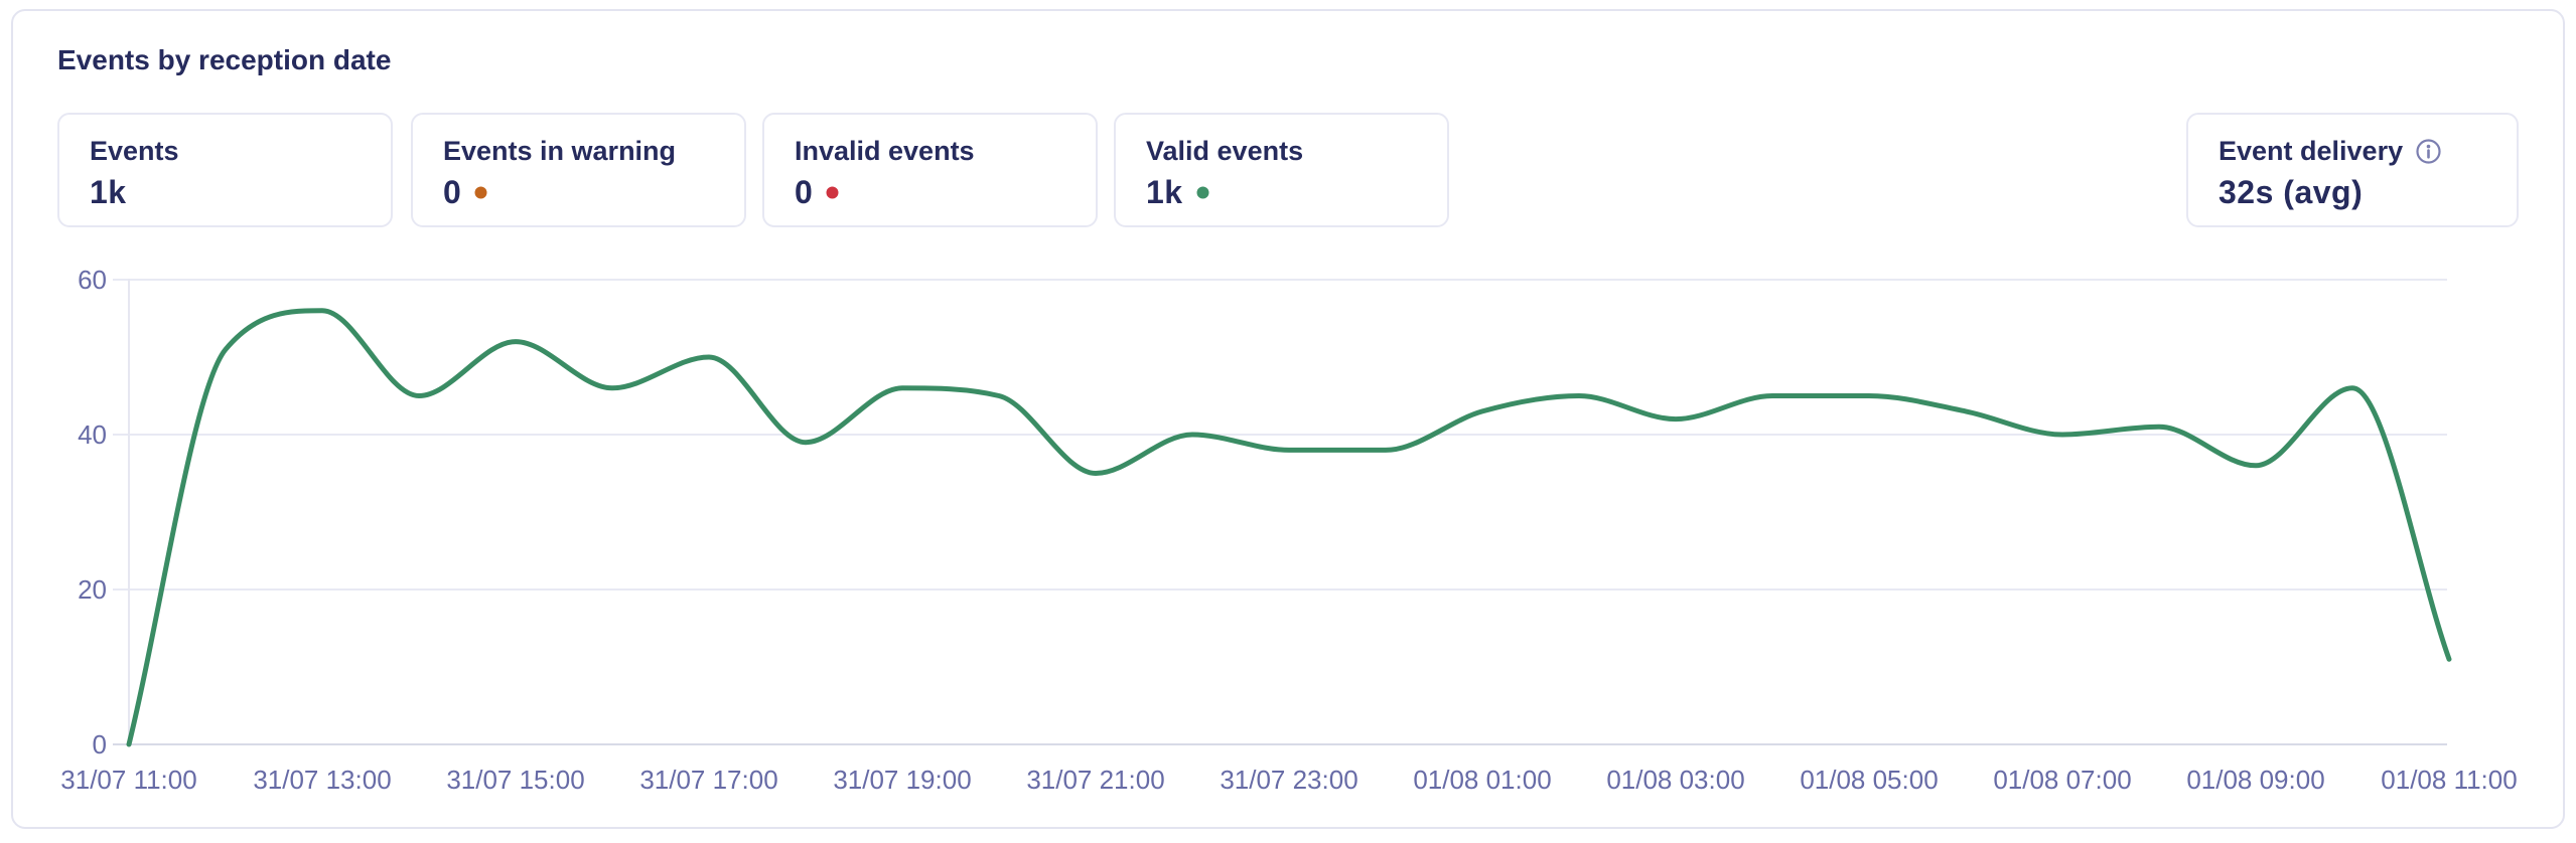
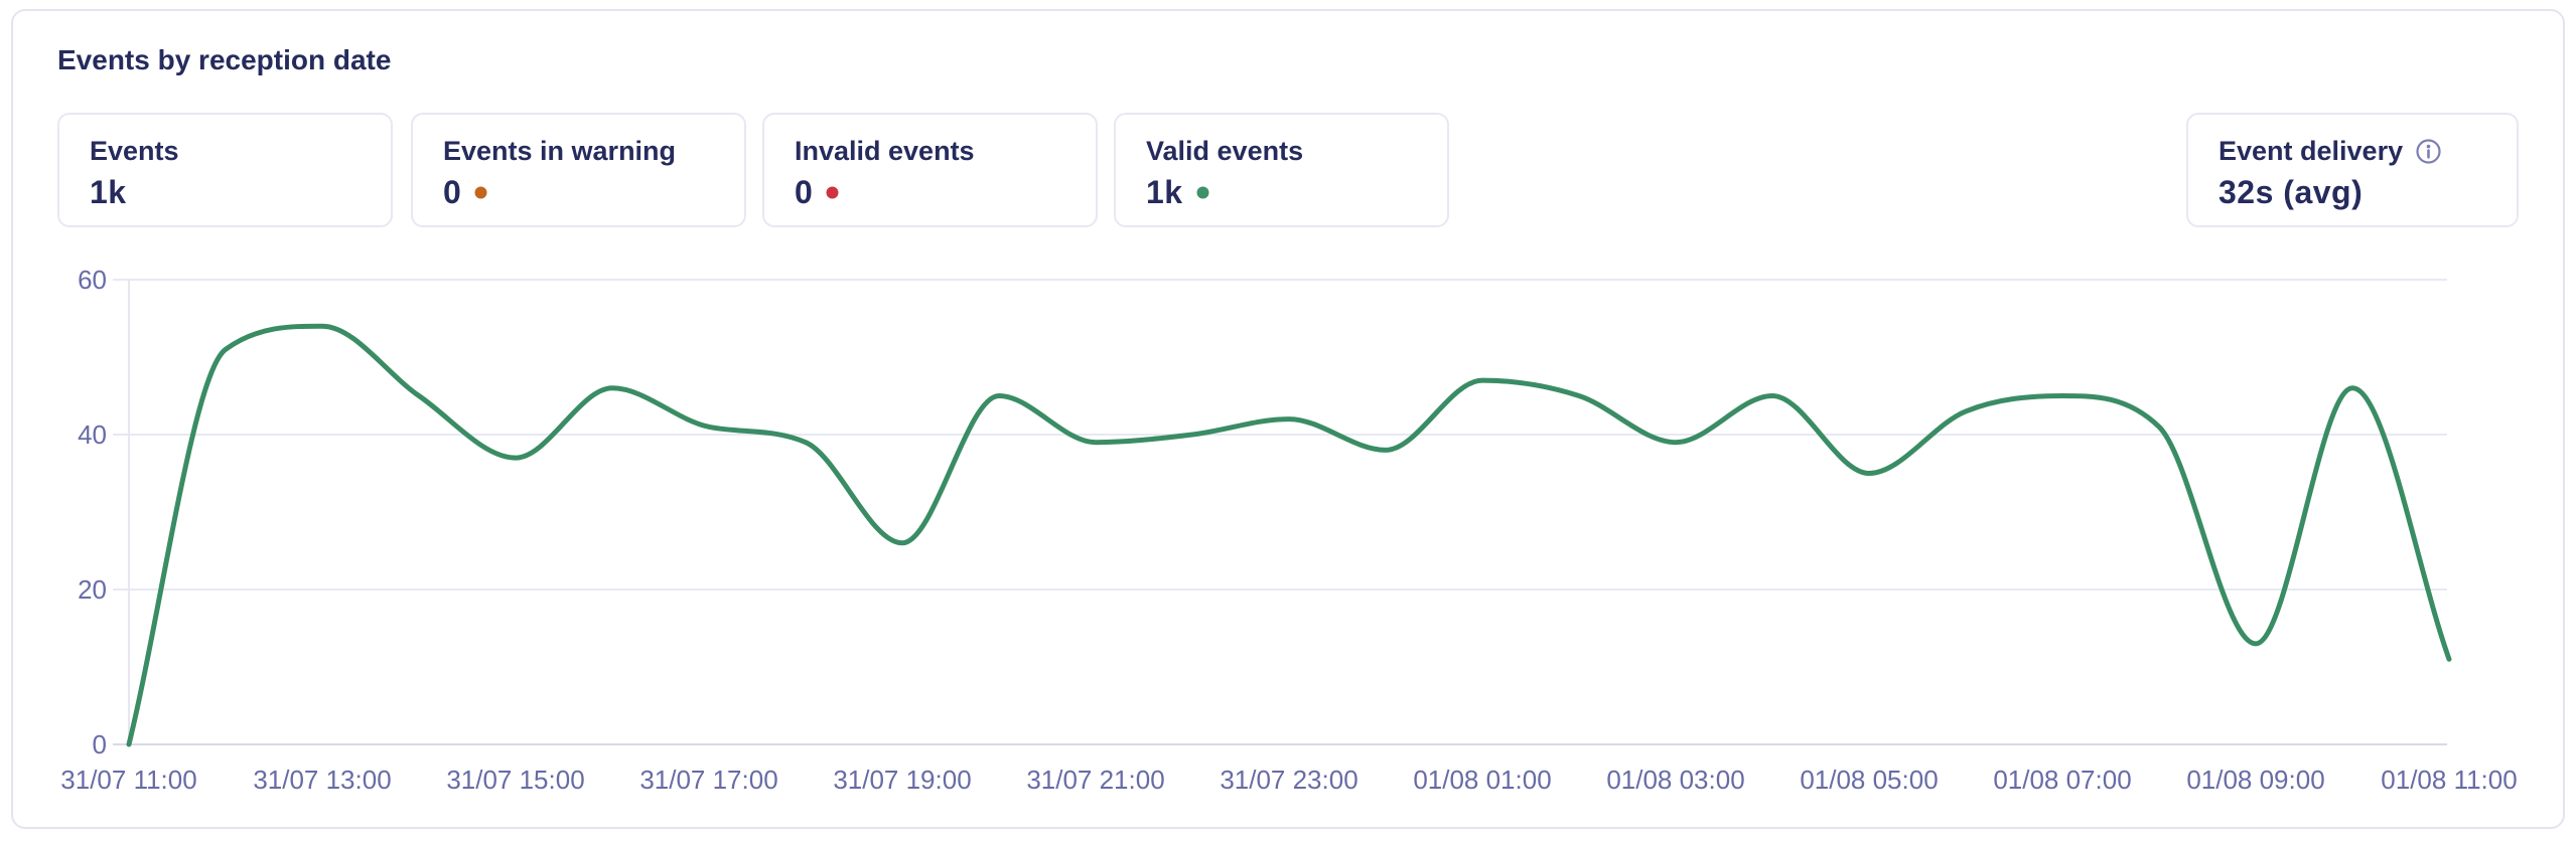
31/07 13:00: 56 -> 54
31/07 15:00: 52 -> 37
31/07 17:00: 50 -> 41
31/07 19:00: 46 -> 26
31/07 21:00: 35 -> 39
31/07 23:00: 38 -> 42
01/08 01:00: 43 -> 47
01/08 03:00: 42 -> 39
01/08 05:00: 45 -> 35
01/08 07:00: 40 -> 45
01/08 09:00: 36 -> 13
